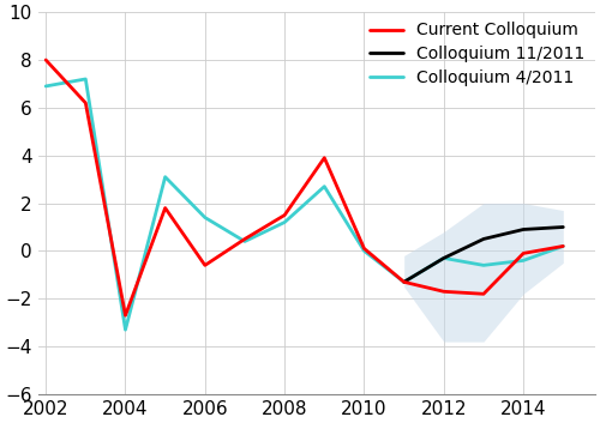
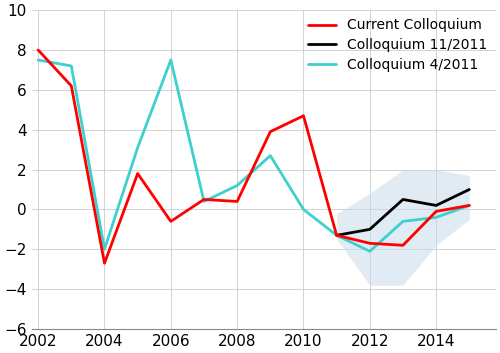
Colloquium 4/2011/2002: 6.9 -> 7.5
Colloquium 4/2011/2004: -3.3 -> -2.0
Colloquium 4/2011/2006: 1.4 -> 7.5
Current Colloquium/2008: 1.5 -> 0.4
Current Colloquium/2010: 0.1 -> 4.7
Colloquium 11/2011/2012: -0.3 -> -1.0
Colloquium 4/2011/2012: -0.3 -> -2.1
Colloquium 11/2011/2014: 0.9 -> 0.2
